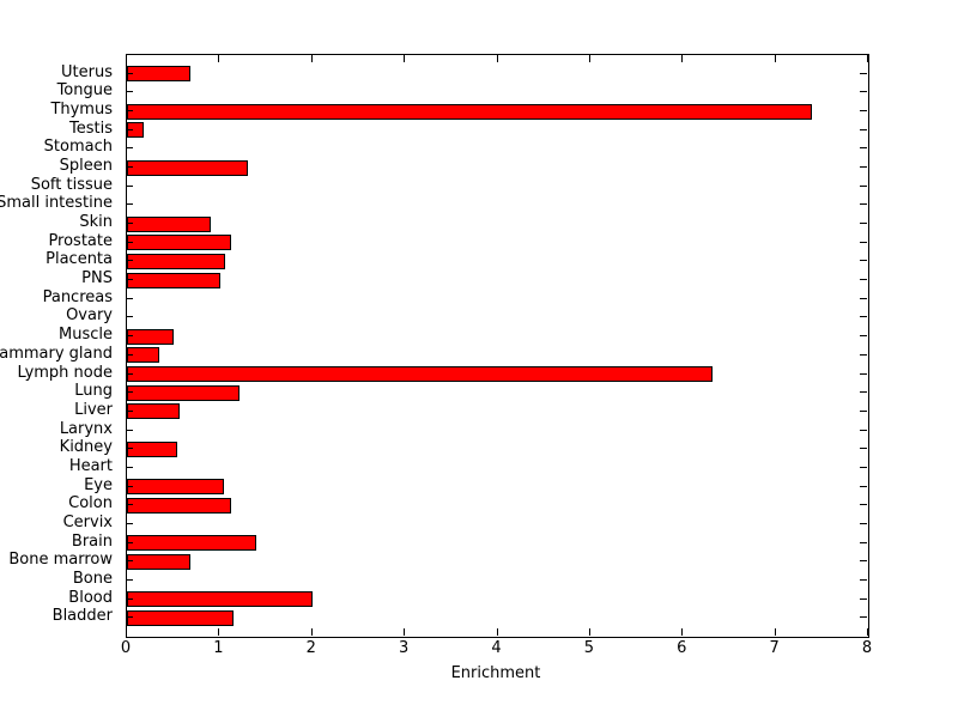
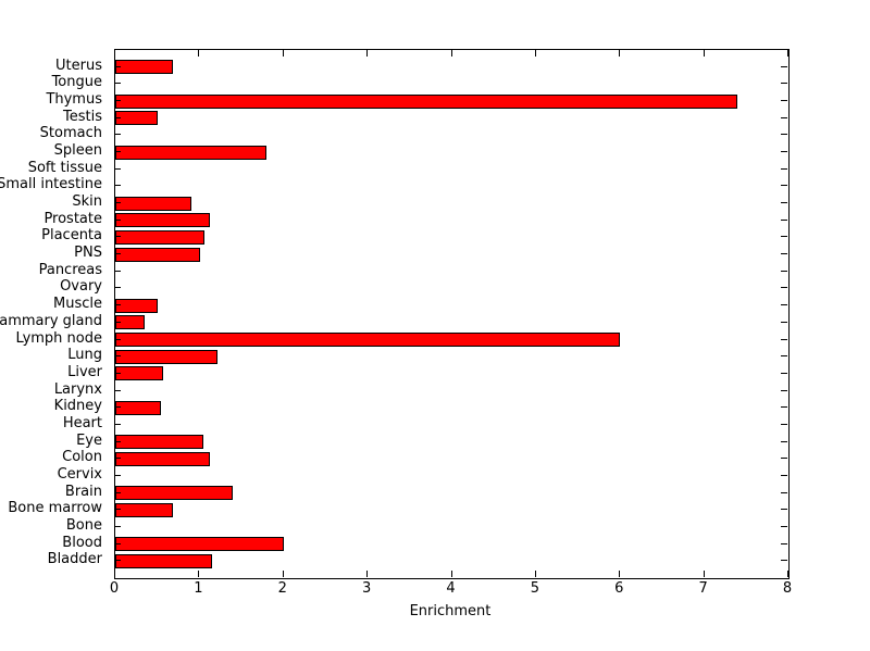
Testis: 0.2 -> 0.5
Spleen: 1.3 -> 1.8
Lymph node: 6.3 -> 6.0
